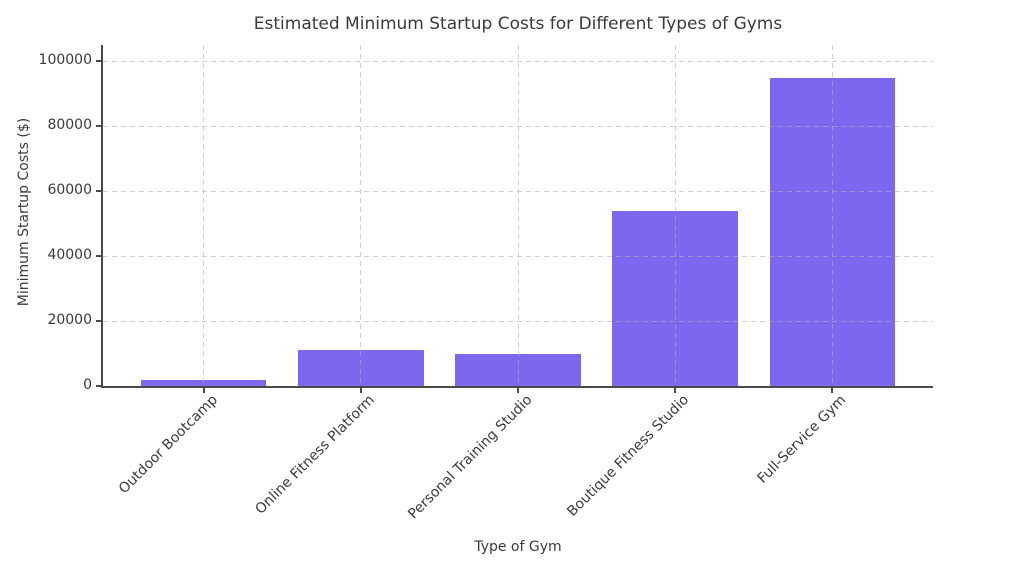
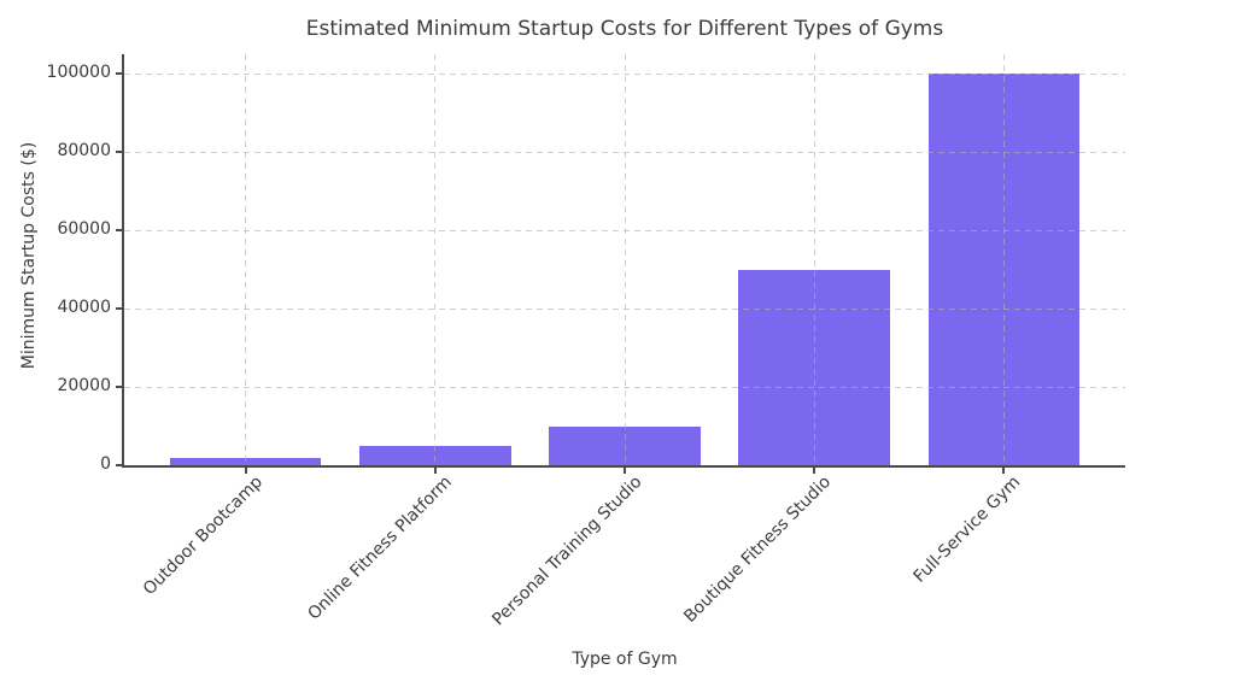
Online Fitness Platform: 11000 -> 5000
Boutique Fitness Studio: 54000 -> 50000
Full-Service Gym: 95000 -> 100000
